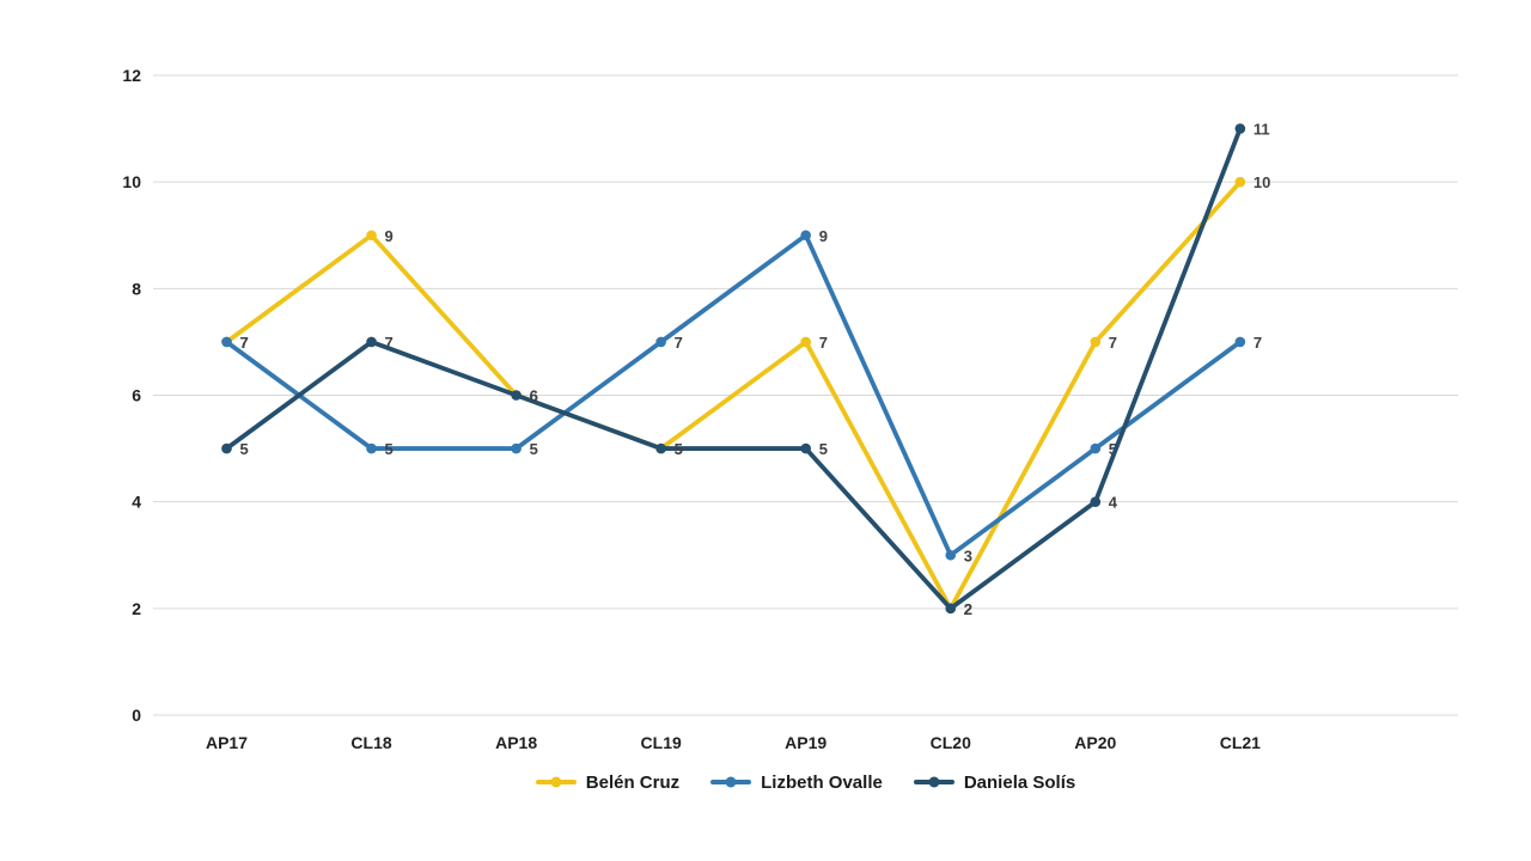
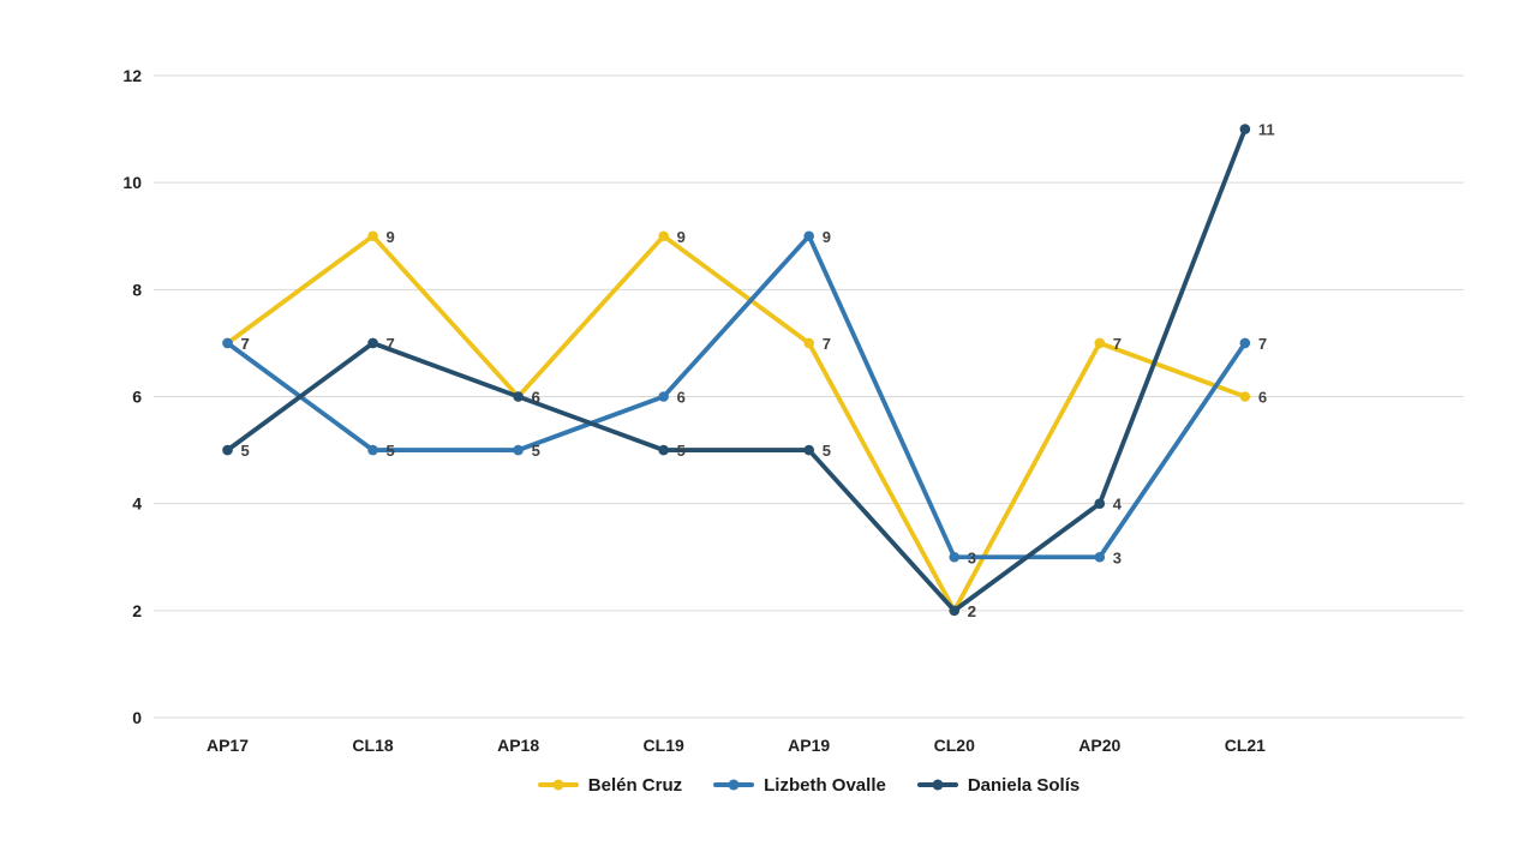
Belén Cruz/CL19: 5 -> 9
Lizbeth Ovalle/CL19: 7 -> 6
Lizbeth Ovalle/AP20: 5 -> 3
Belén Cruz/CL21: 10 -> 6
